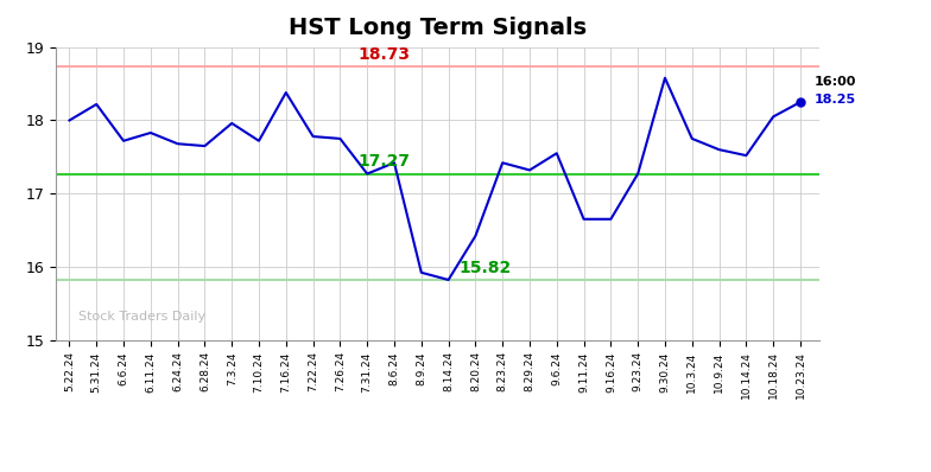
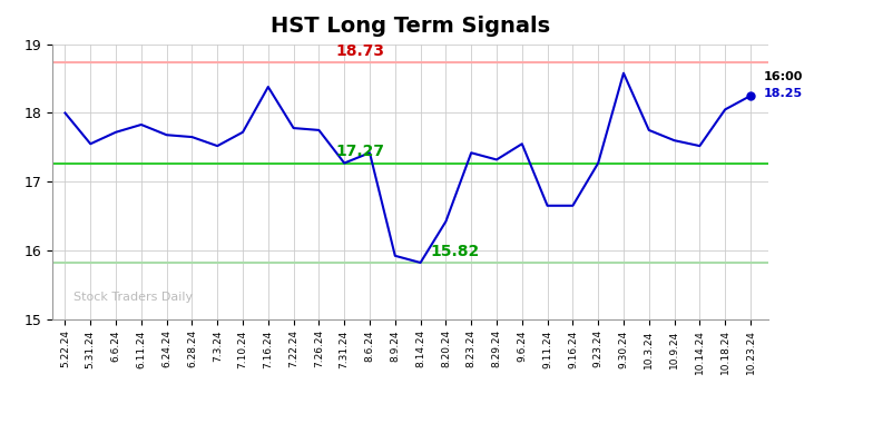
5.31.24: 18.22 -> 17.55
7.3.24: 17.96 -> 17.52
